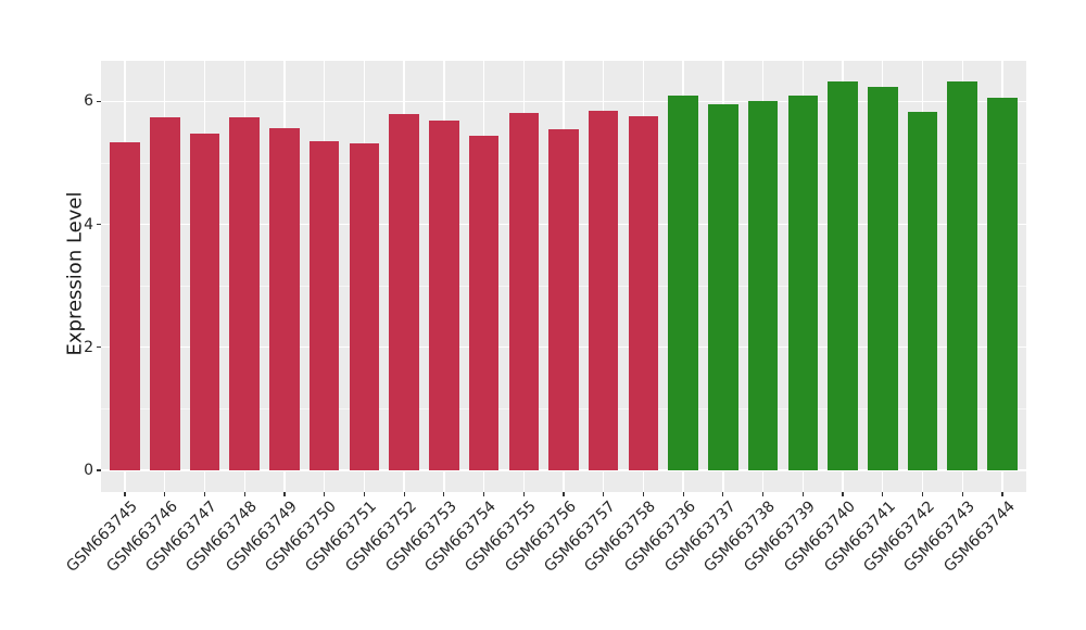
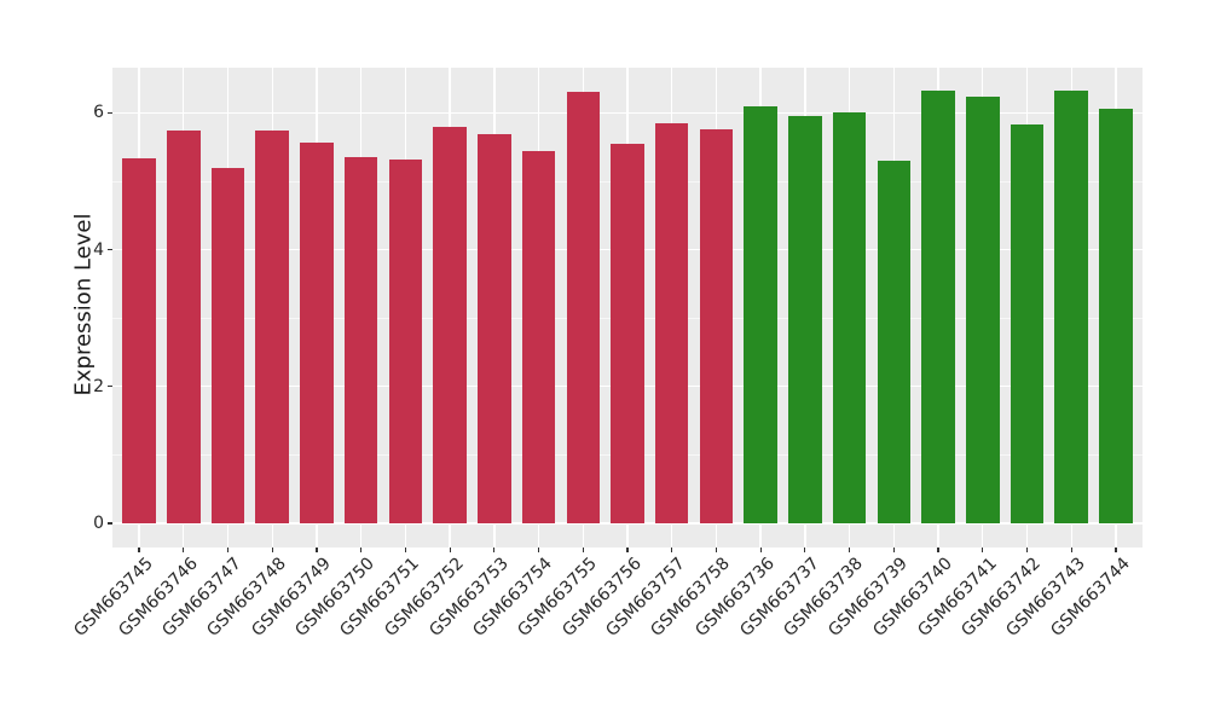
GSM663747: 5.5 -> 5.2
GSM663755: 5.8 -> 6.3
GSM663739: 6.1 -> 5.3
